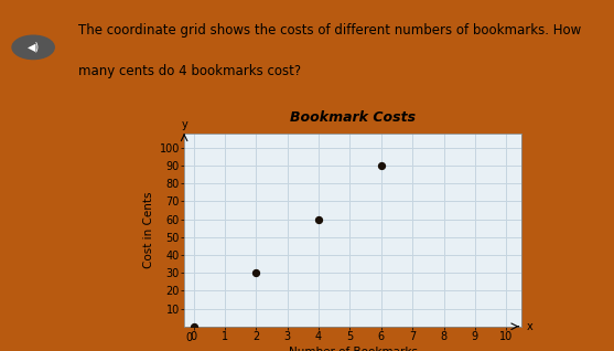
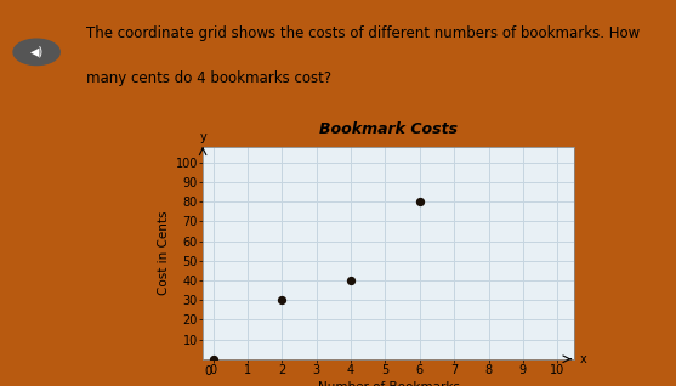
4: 60 -> 40
6: 90 -> 80
